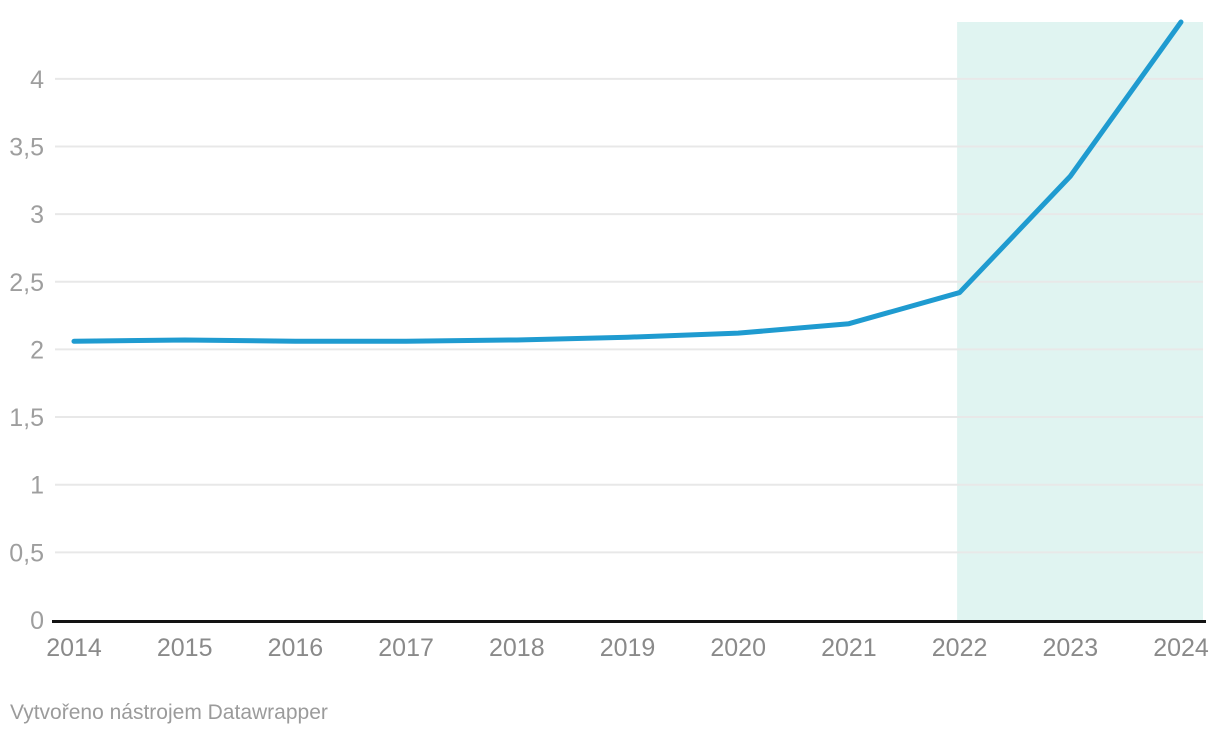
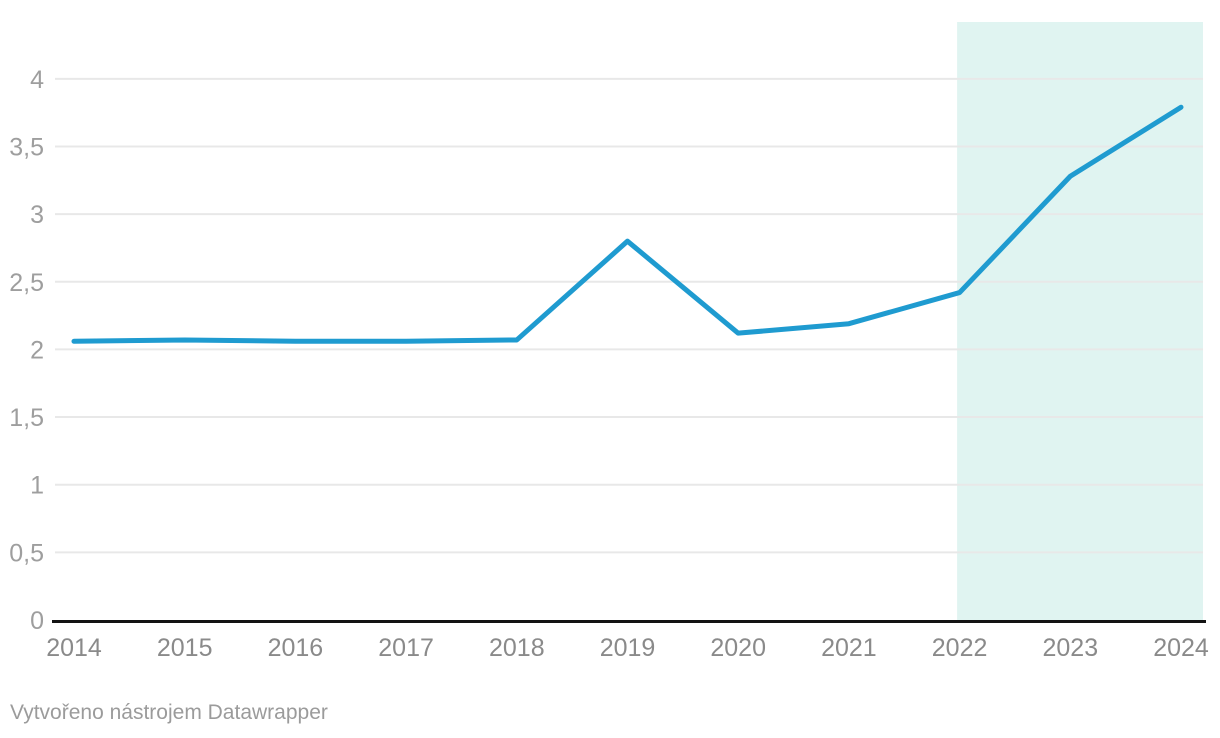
2019: 2.09 -> 2.80
2024: 4.42 -> 3.79
